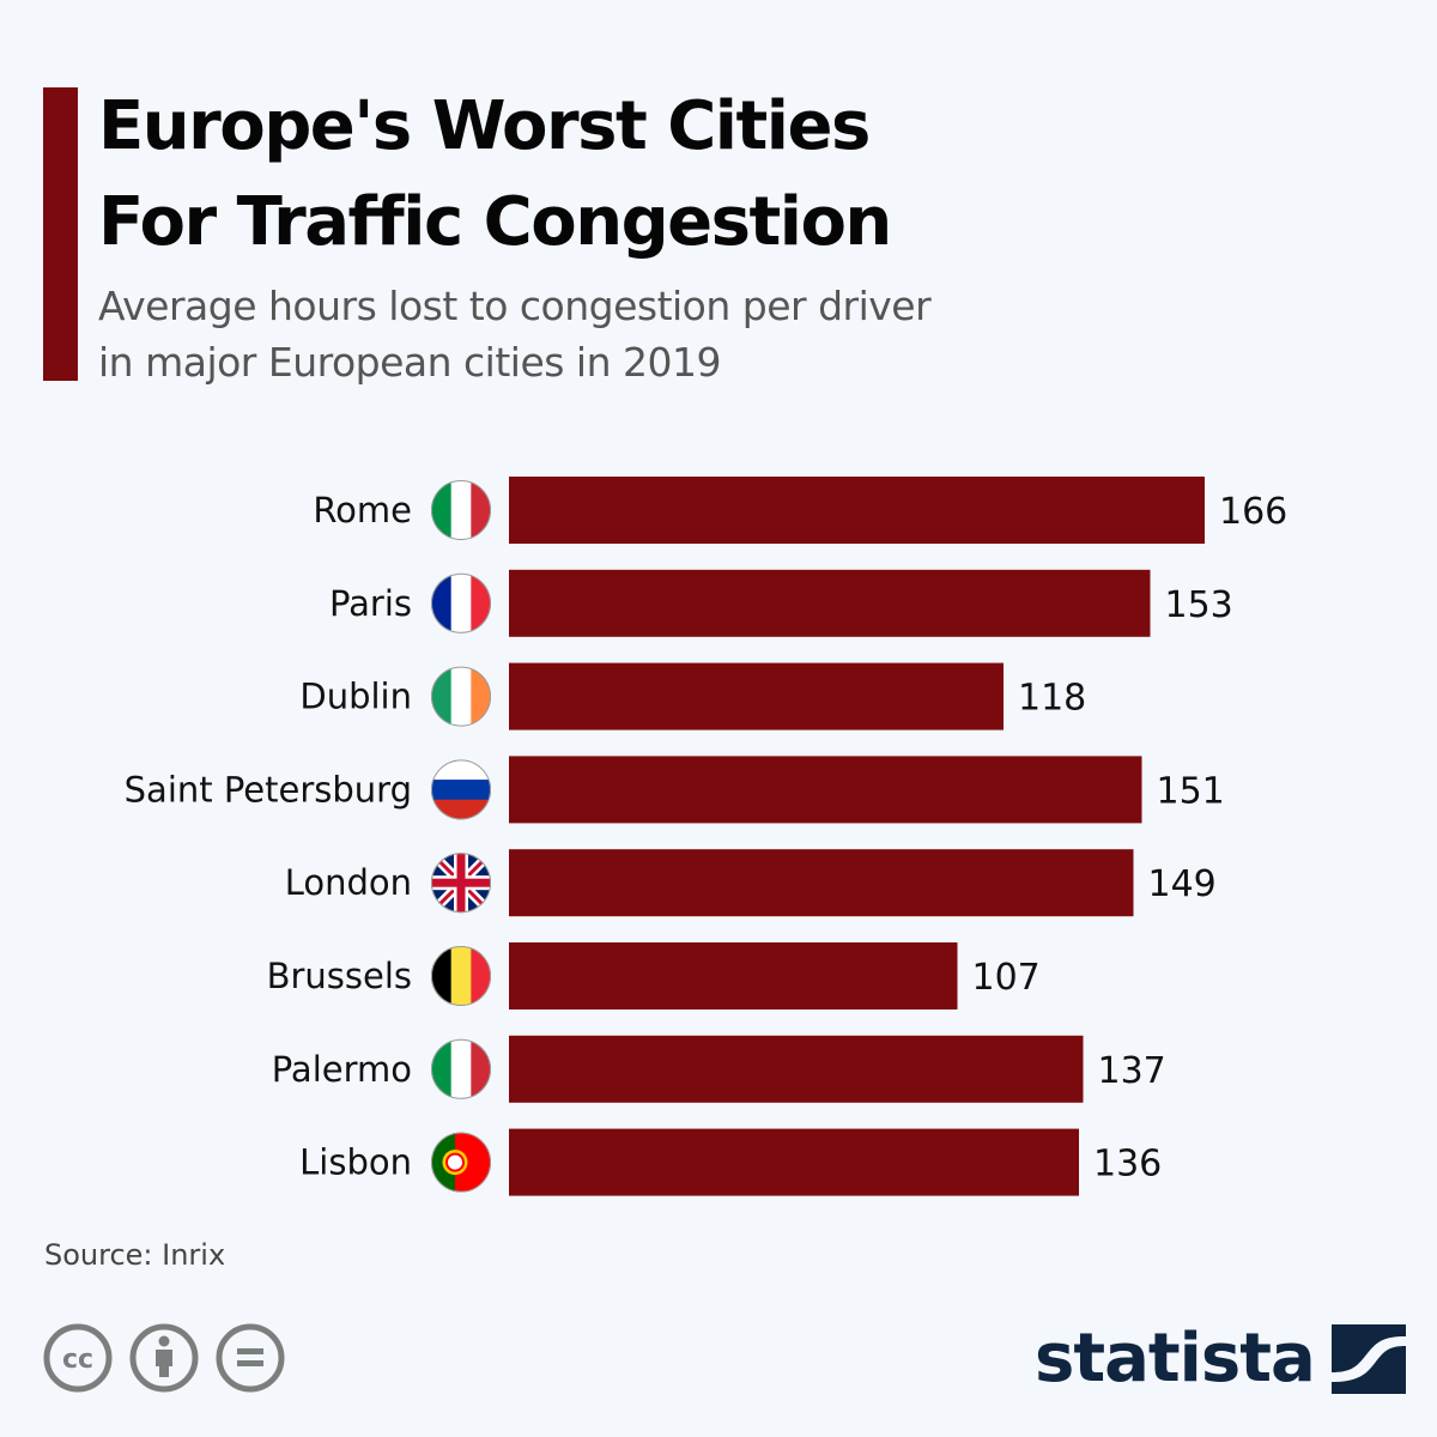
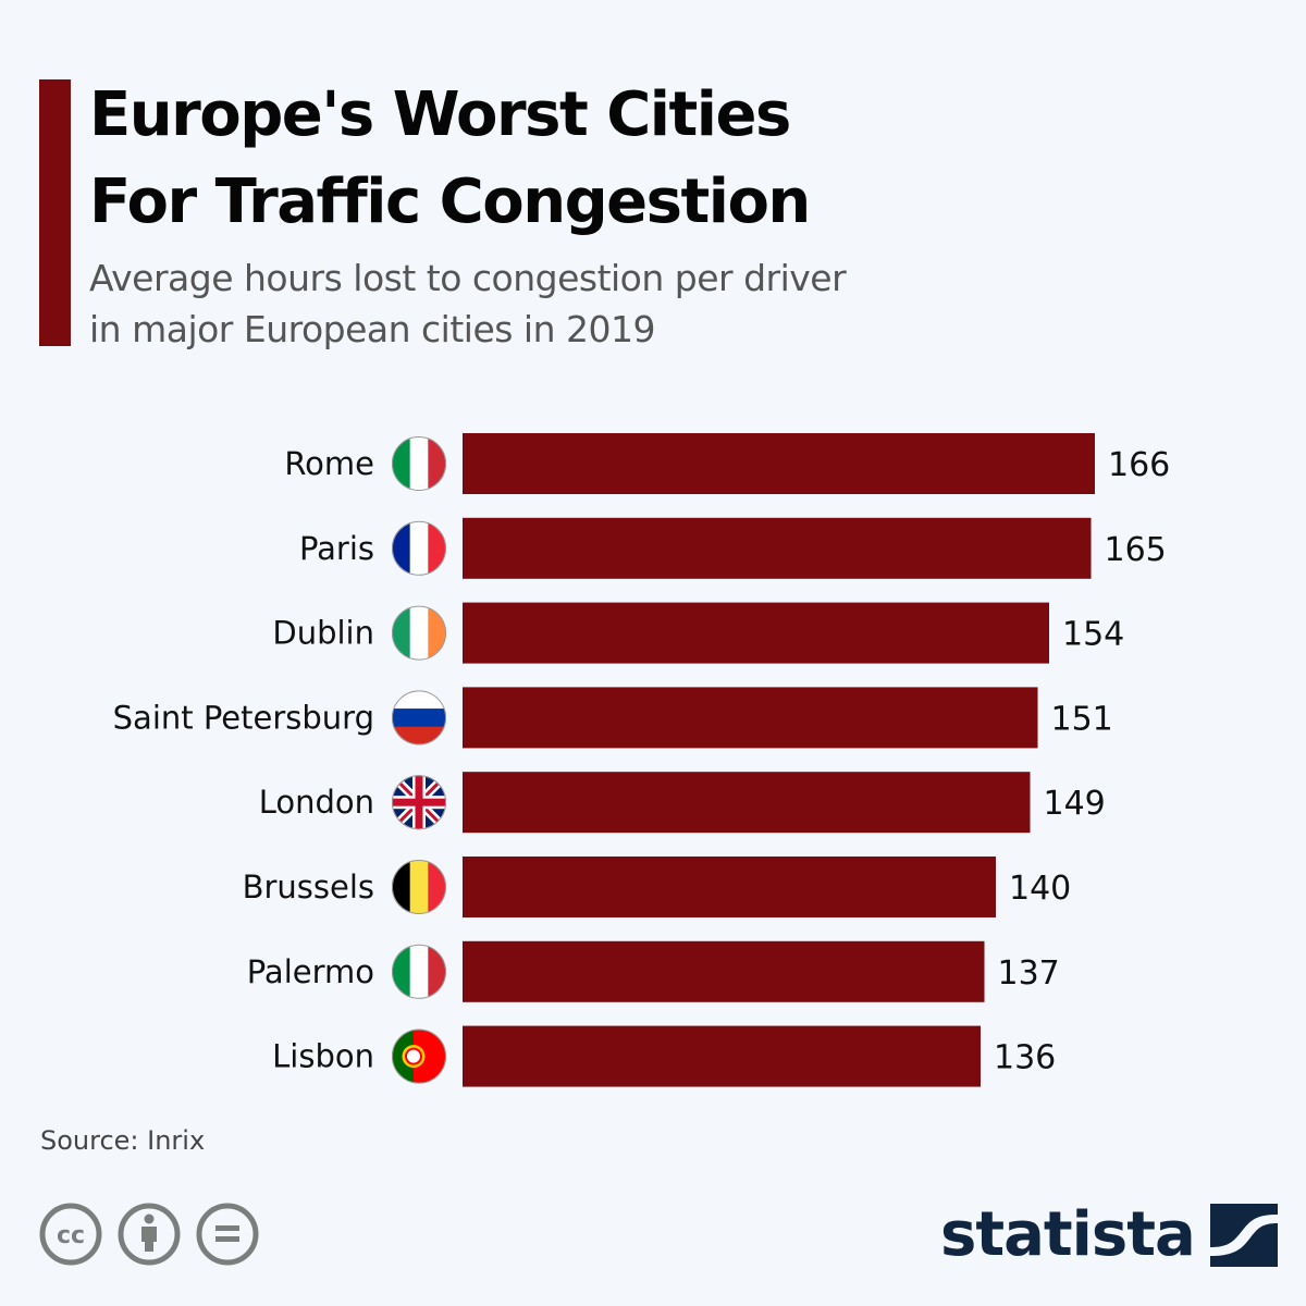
Paris: 153 -> 165
Dublin: 118 -> 154
Brussels: 107 -> 140
